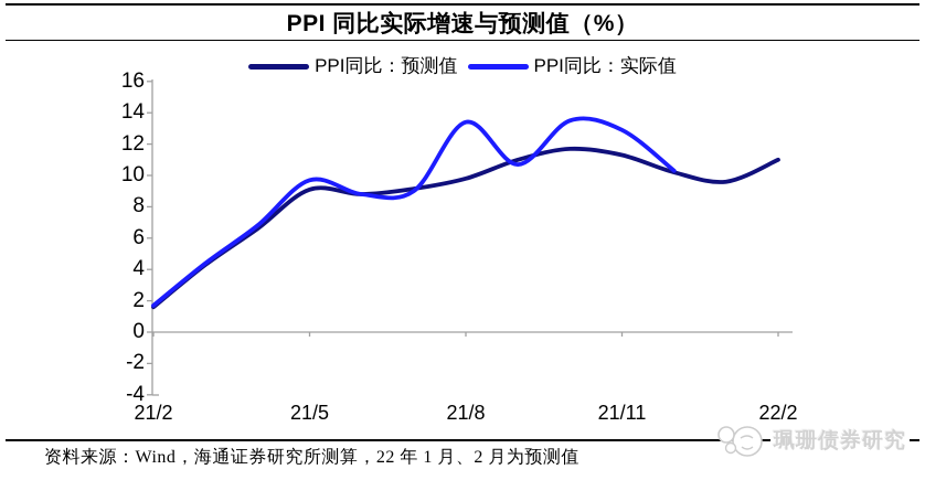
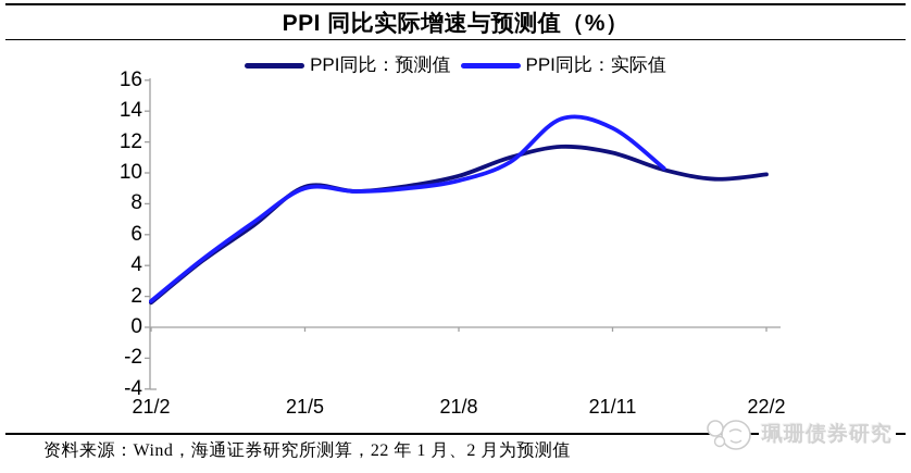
PPI同比：实际值/21/5: 9.7 -> 9.0
PPI同比：实际值/21/8: 13.4 -> 9.5
PPI同比：预测值/22/2: 11.0 -> 9.9
